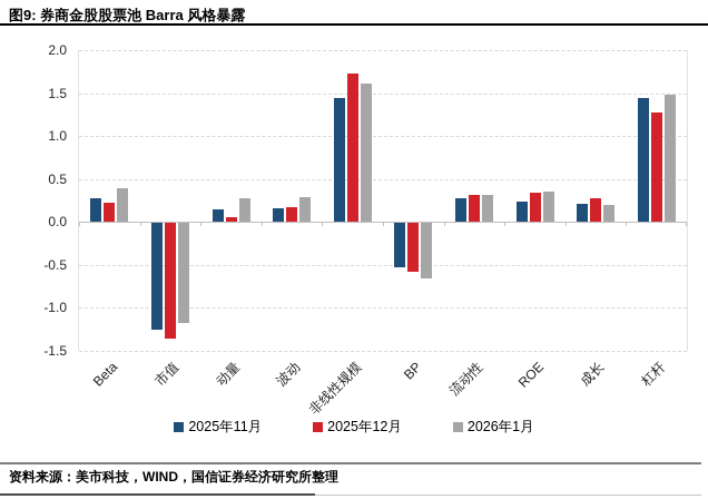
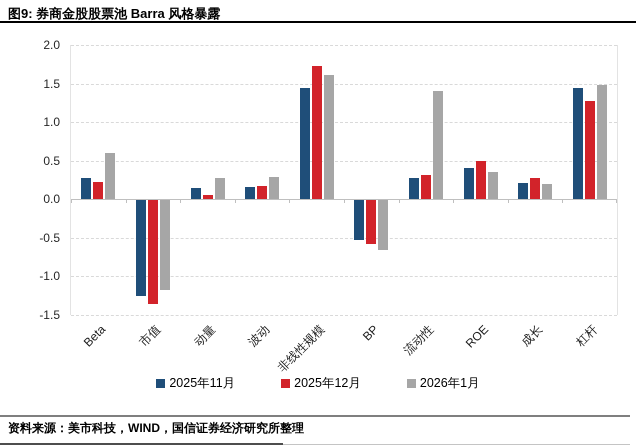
2026年1月/Beta: 0.4 -> 0.6
2026年1月/流动性: 0.3 -> 1.4
2025年11月/ROE: 0.2 -> 0.4
2025年12月/ROE: 0.3 -> 0.5
